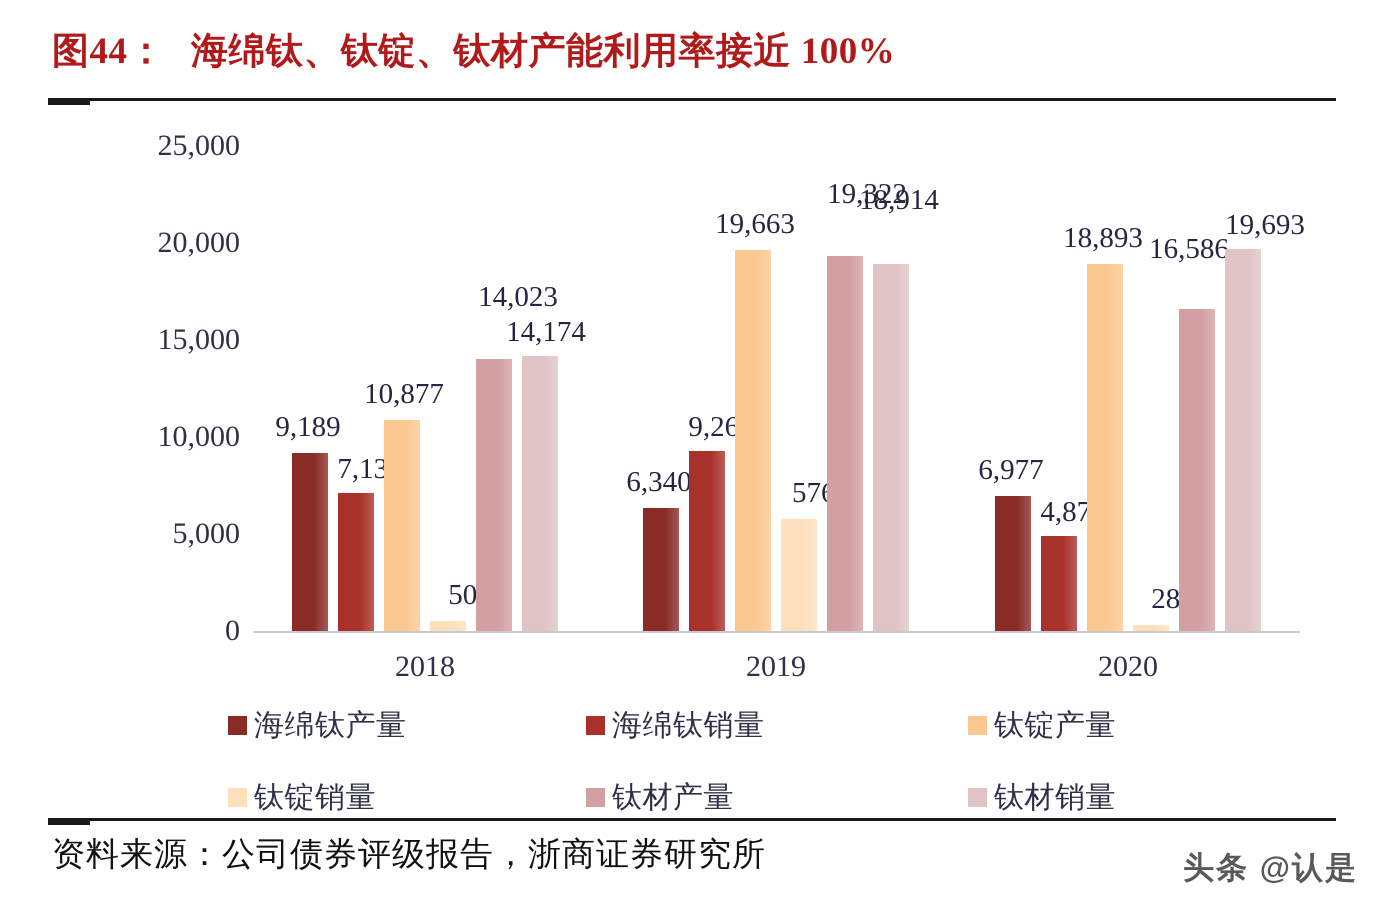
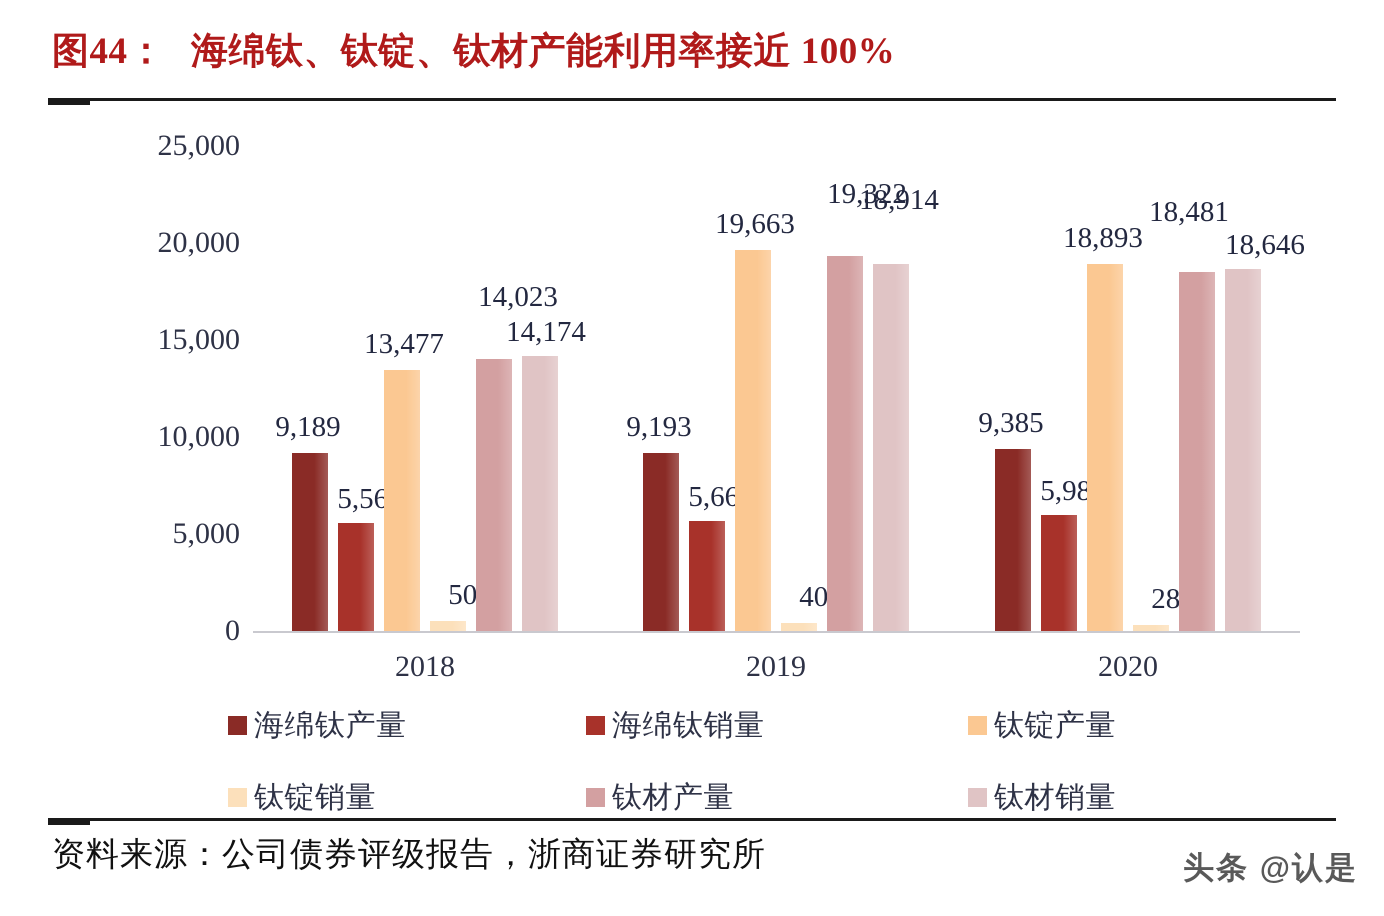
海绵钛销量/2018: 7,133 -> 5,564
钛锭产量/2018: 10,877 -> 13,477
海绵钛产量/2019: 6,340 -> 9,193
海绵钛销量/2019: 9,266 -> 5,665
钛锭销量/2019: 5765 -> 408
海绵钛产量/2020: 6,977 -> 9,385
海绵钛销量/2020: 4,877 -> 5,984
钛材产量/2020: 16,586 -> 18,481
钛材销量/2020: 19,693 -> 18,646
